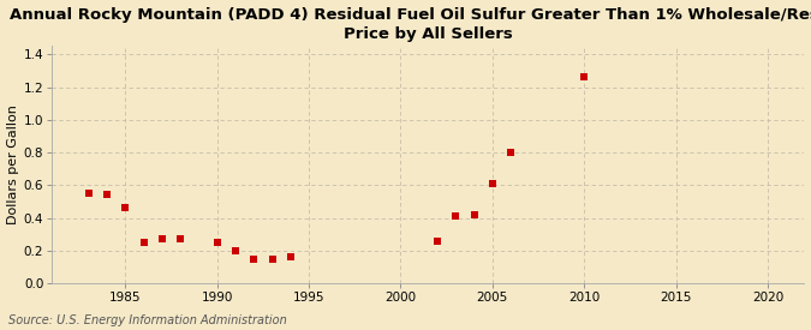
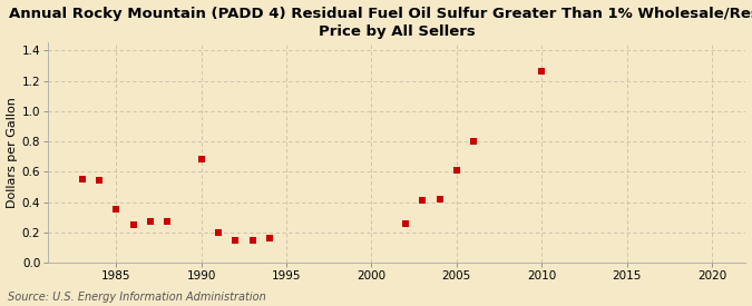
1985: 0.46 -> 0.35
1990: 0.25 -> 0.68
